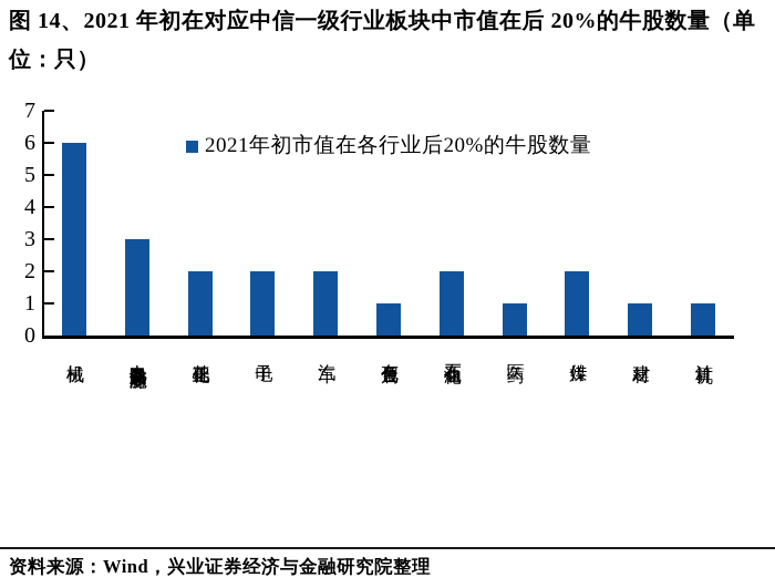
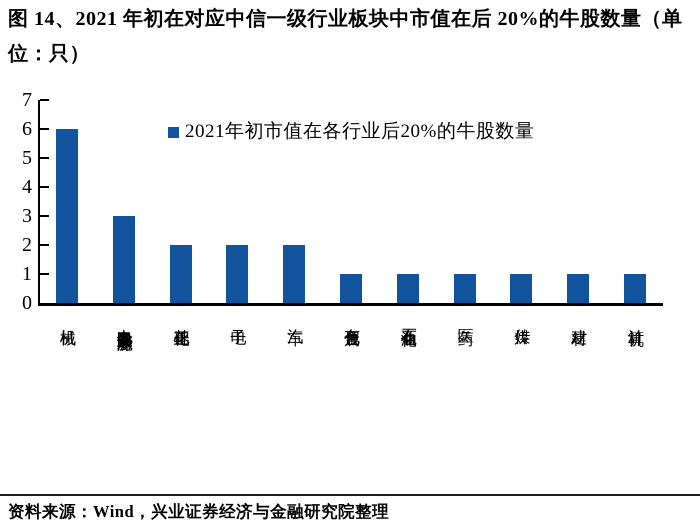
石油石化: 2 -> 1
传媒: 2 -> 1
